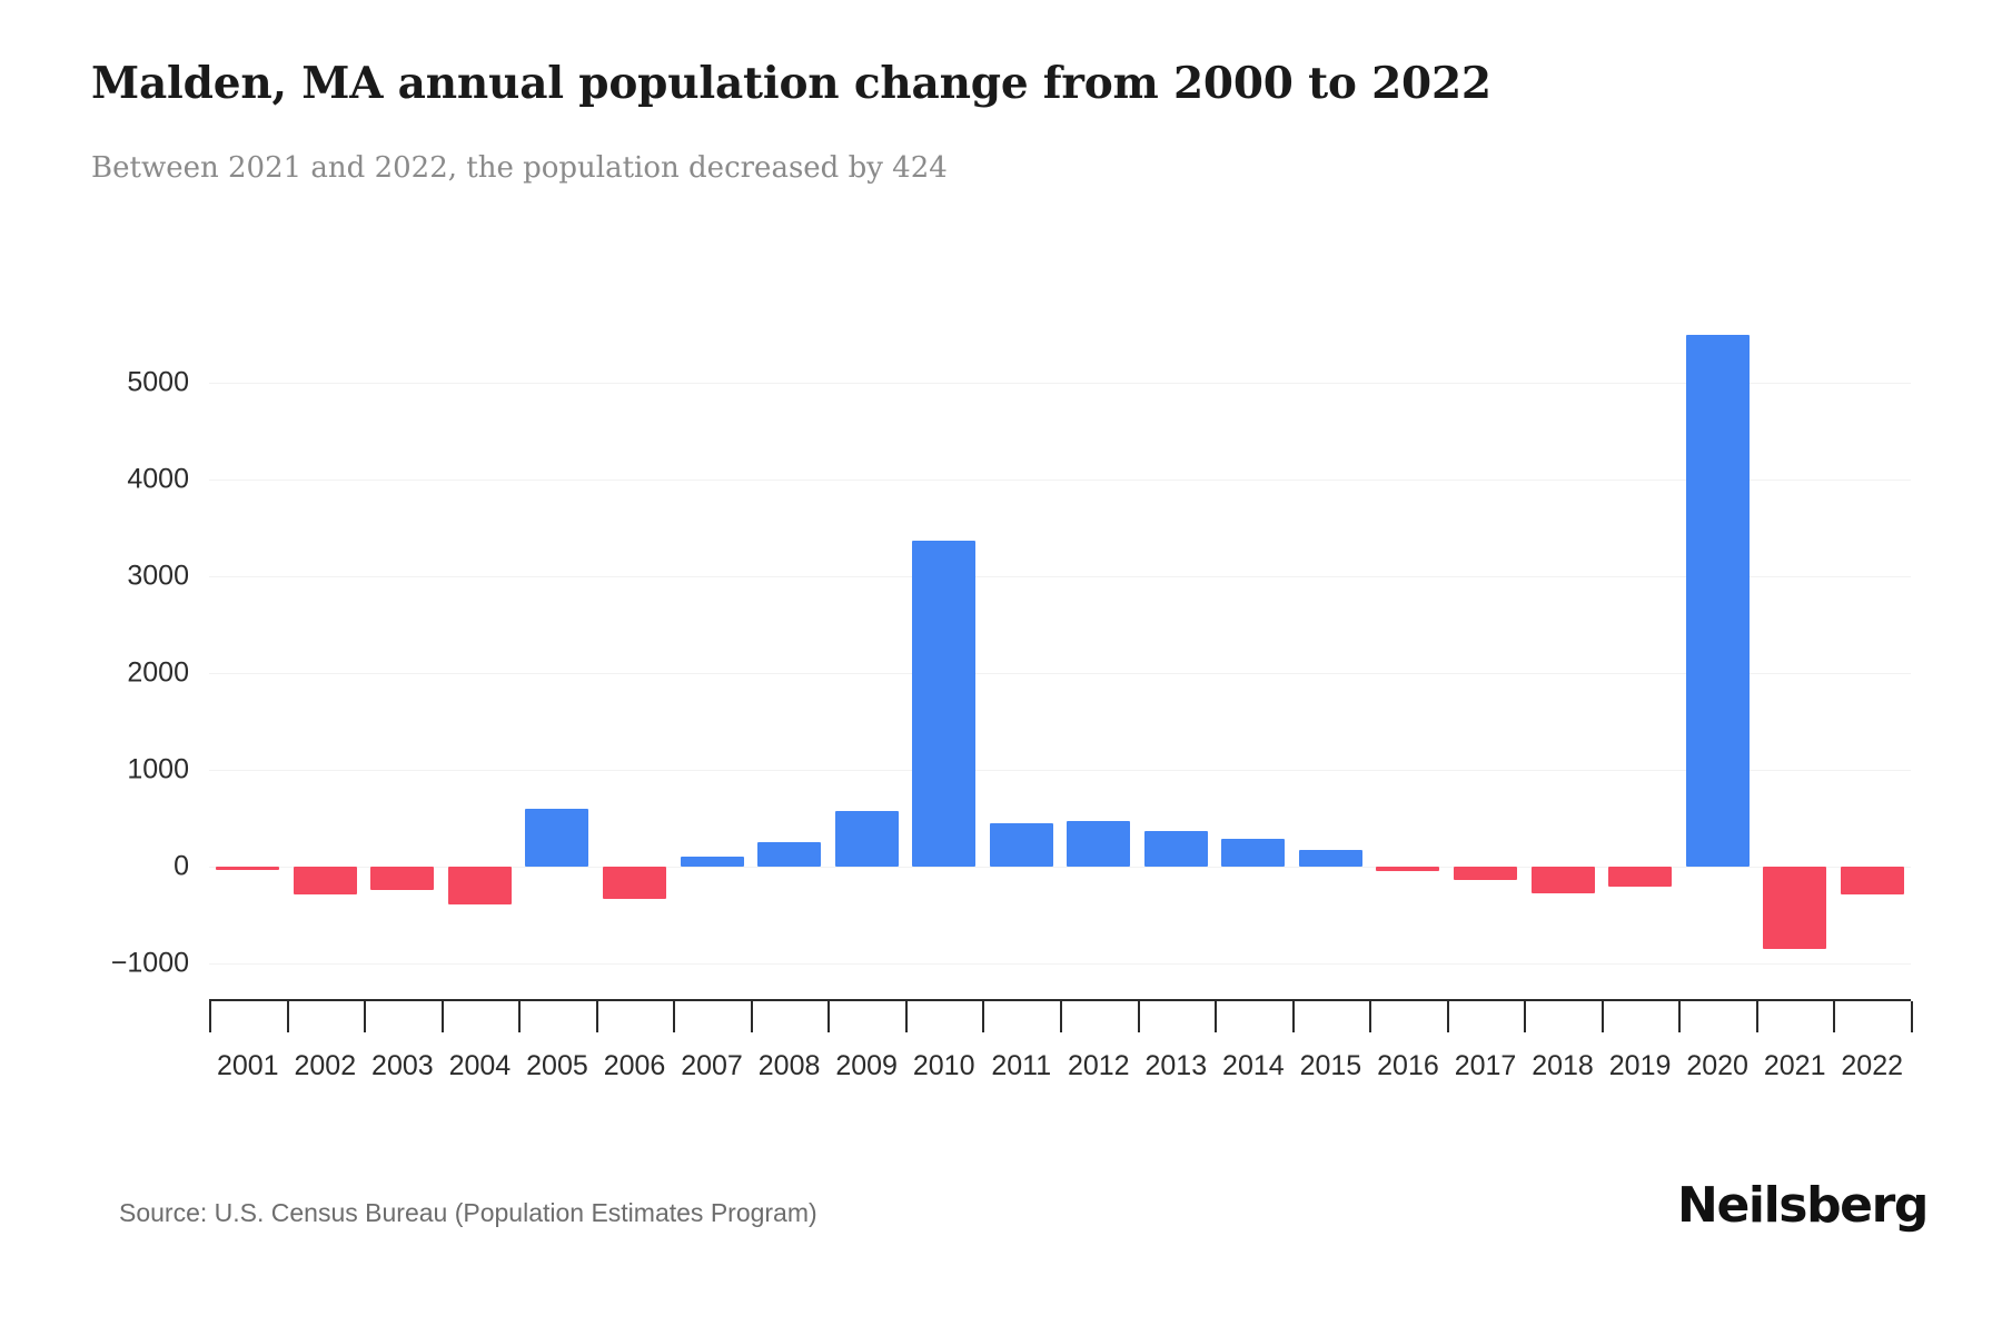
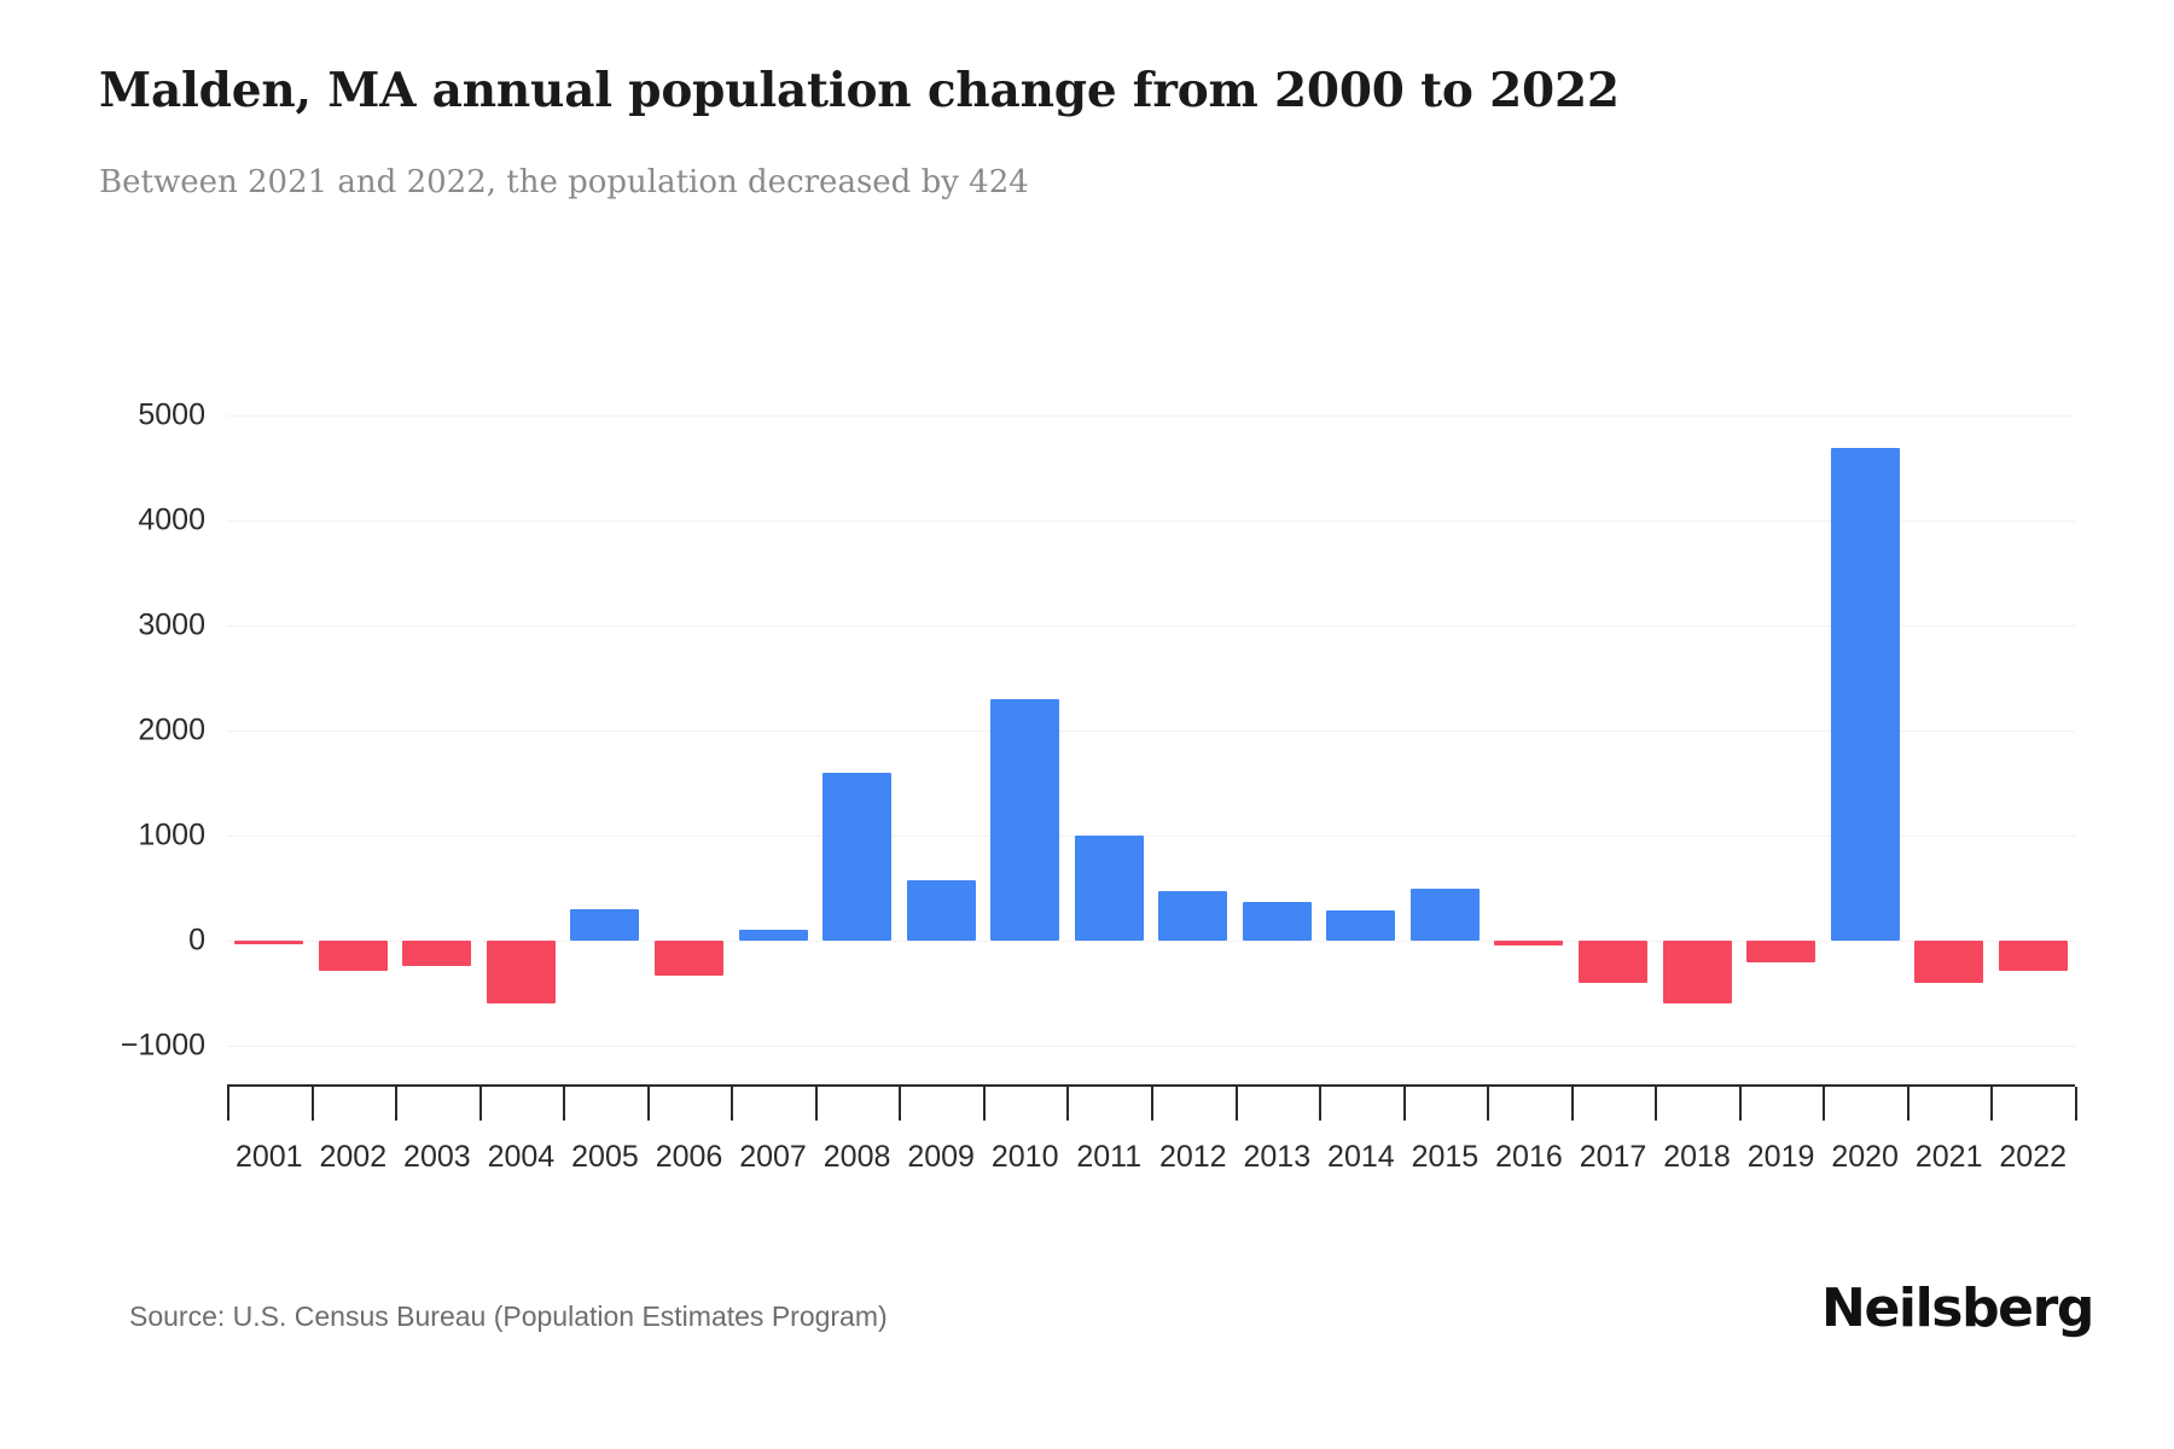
2004: -400 -> -600
2005: 600 -> 300
2008: 200 -> 1600
2010: 3400 -> 2300
2011: 400 -> 1000
2015: 200 -> 500
2017: -100 -> -400
2018: -300 -> -600
2020: 5500 -> 4700
2021: -800 -> -400
